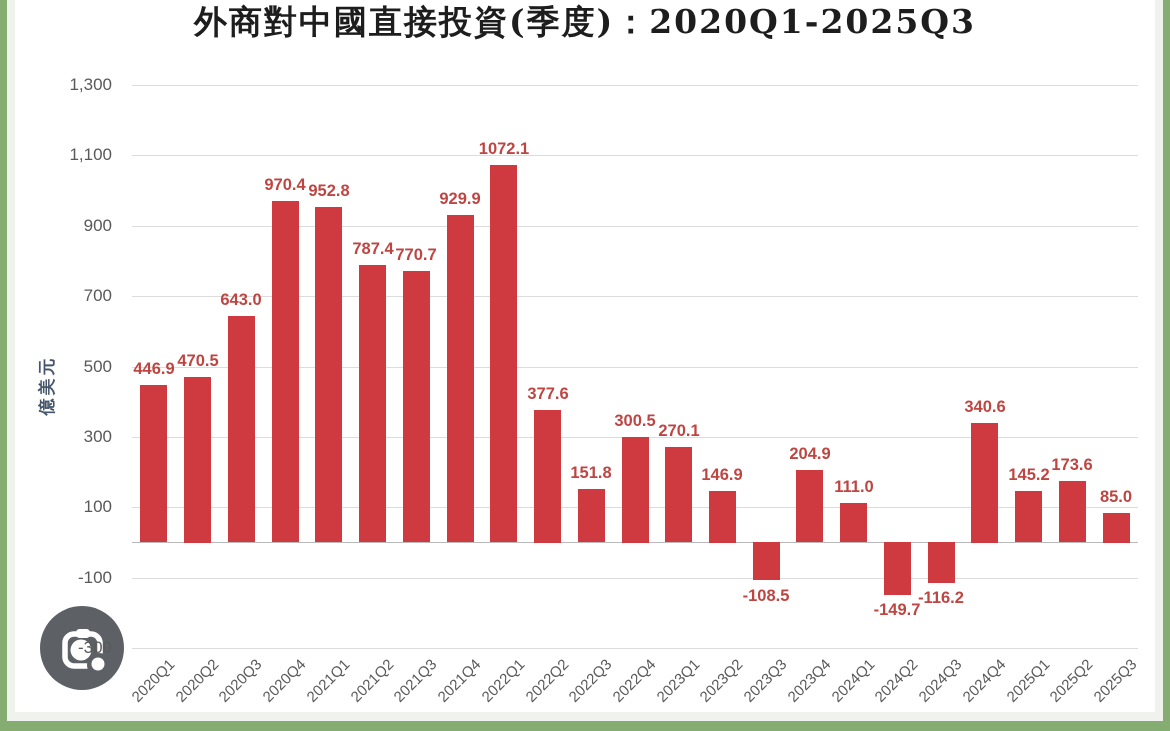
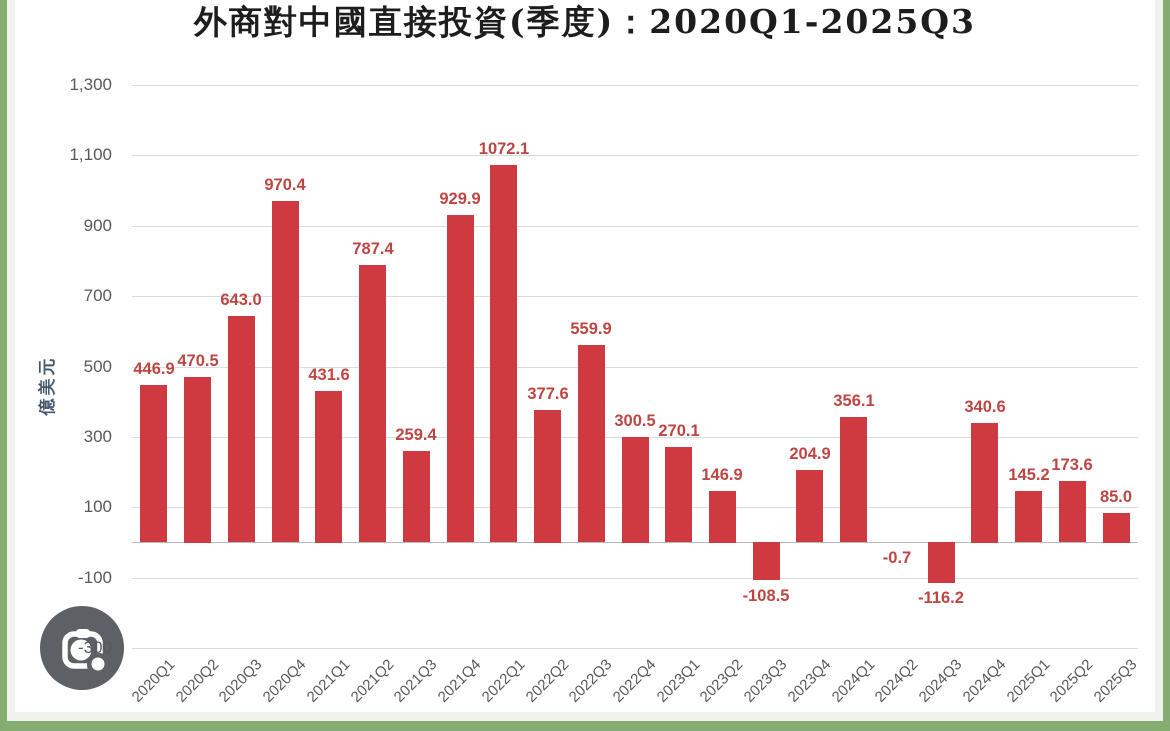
2021Q1: 952.8 -> 431.6
2021Q3: 770.7 -> 259.4
2022Q3: 151.8 -> 559.9
2024Q1: 111.0 -> 356.1
2024Q2: -149.7 -> -0.7
